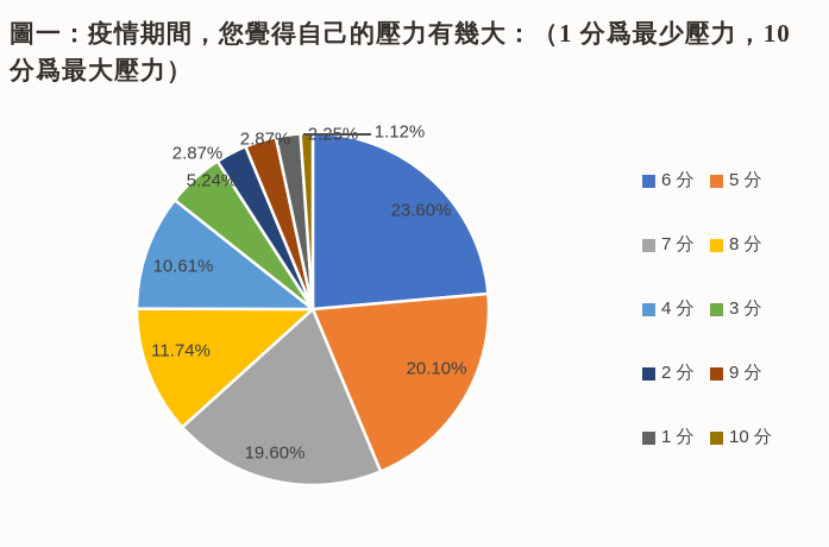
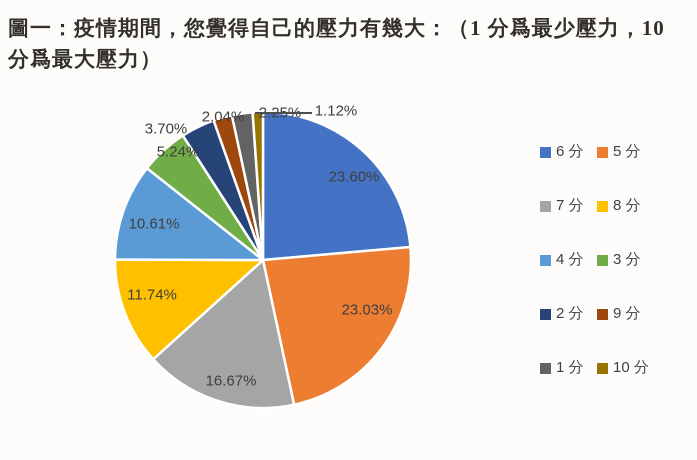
5 分: 20.10% -> 23.03%
7 分: 19.60% -> 16.67%
2 分: 2.87% -> 3.70%
9 分: 2.87% -> 2.04%
